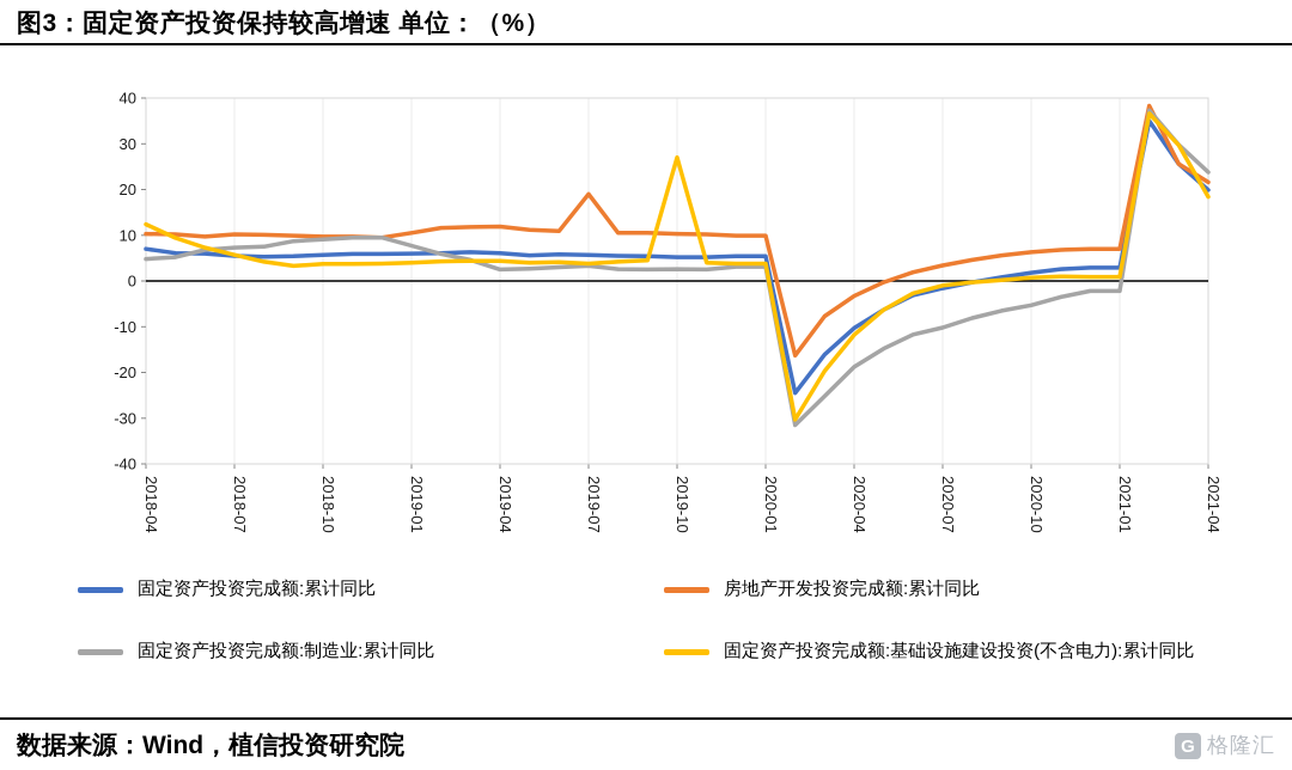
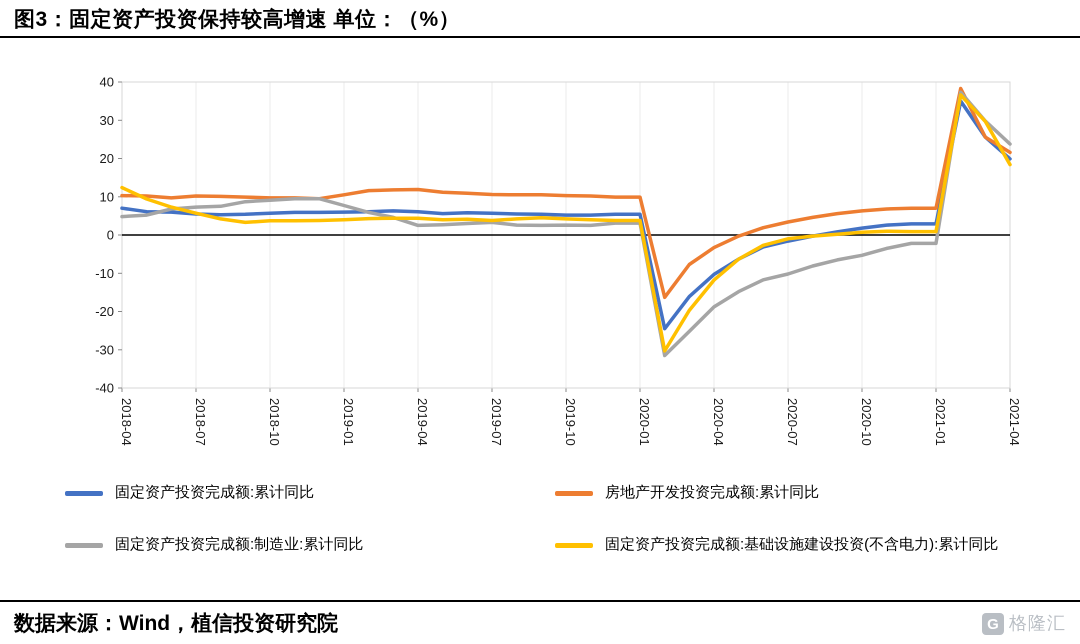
房地产开发投资完成额:累计同比/2019-07: 19 -> 11
固定资产投资完成额:基础设施建设投资(不含电力):累计同比/2019-10: 27 -> 4
